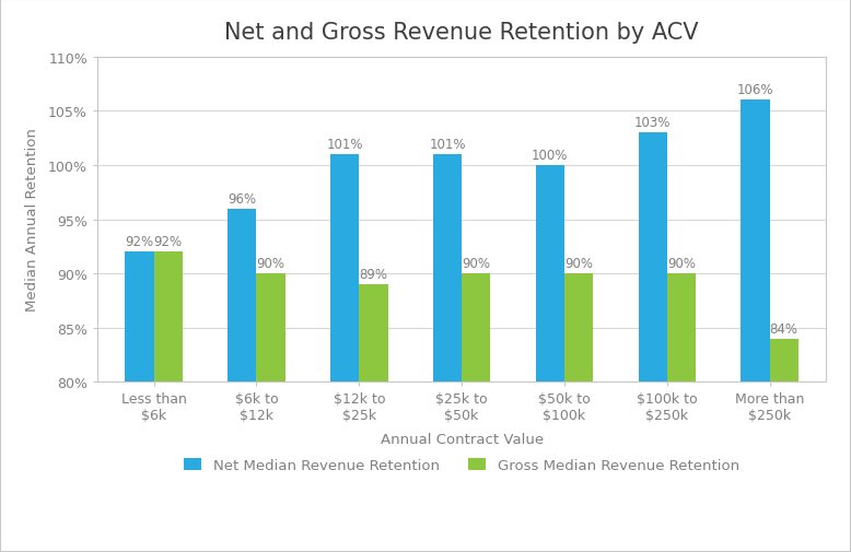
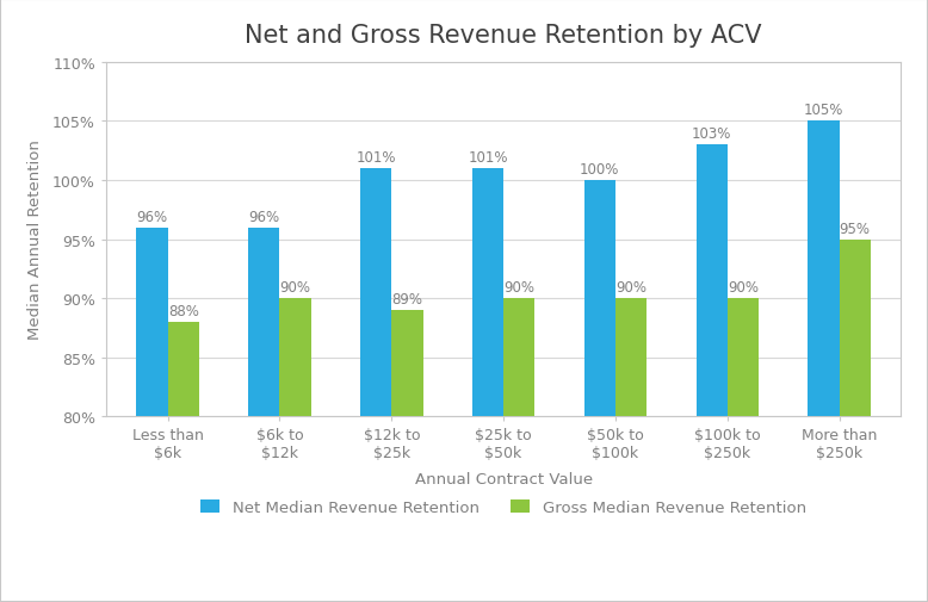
Net Median Revenue Retention/Less than $6k: 92% -> 96%
Gross Median Revenue Retention/Less than $6k: 92% -> 88%
Net Median Revenue Retention/More than $250k: 106% -> 105%
Gross Median Revenue Retention/More than $250k: 84% -> 95%
